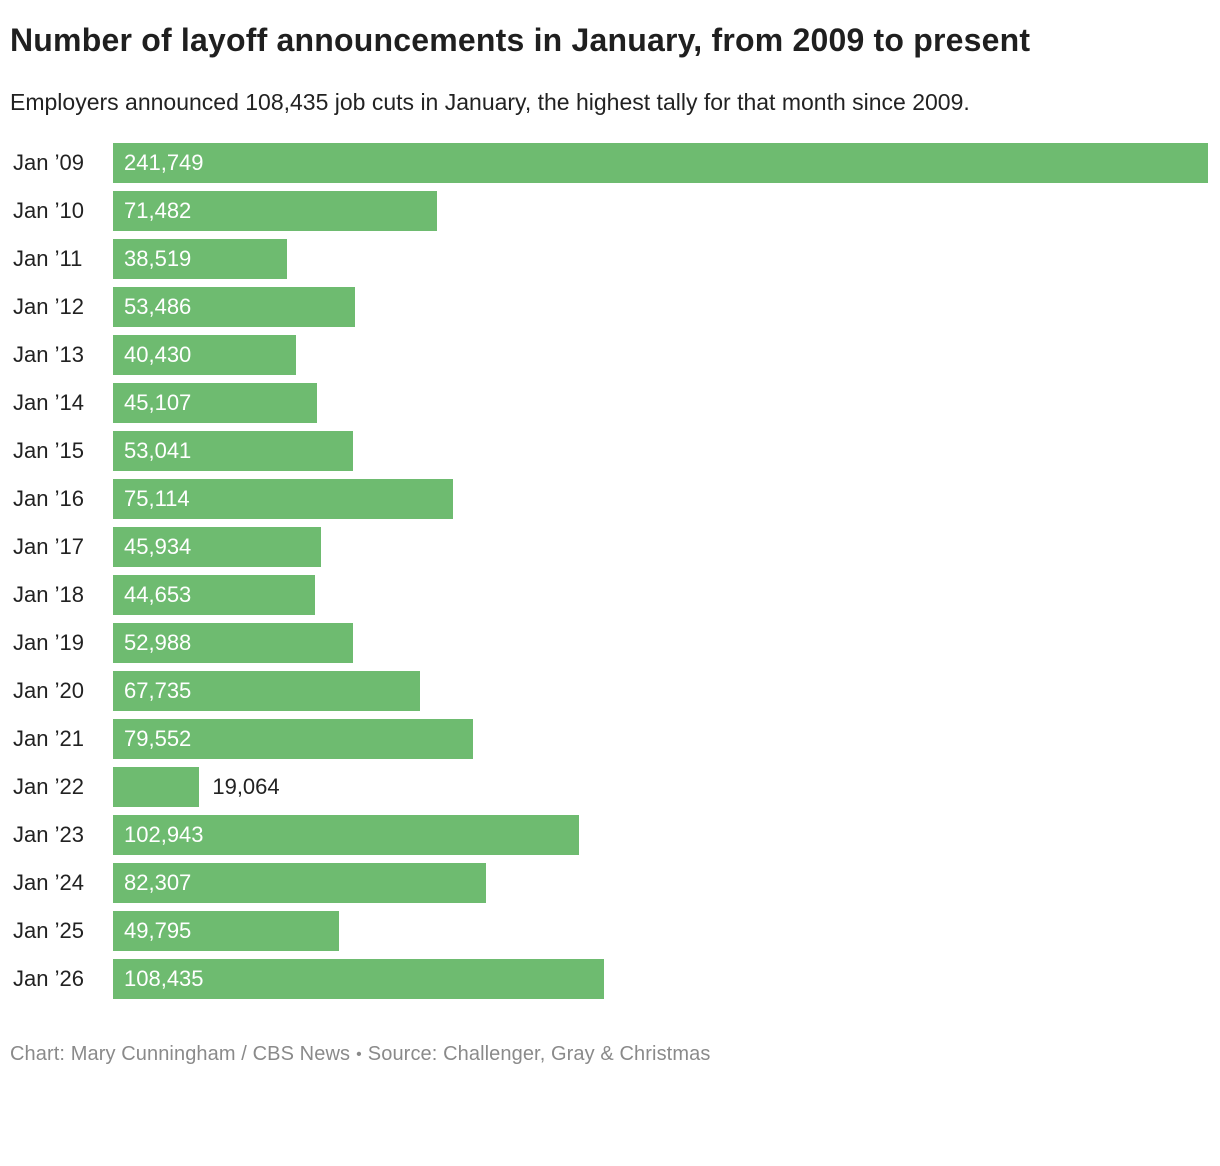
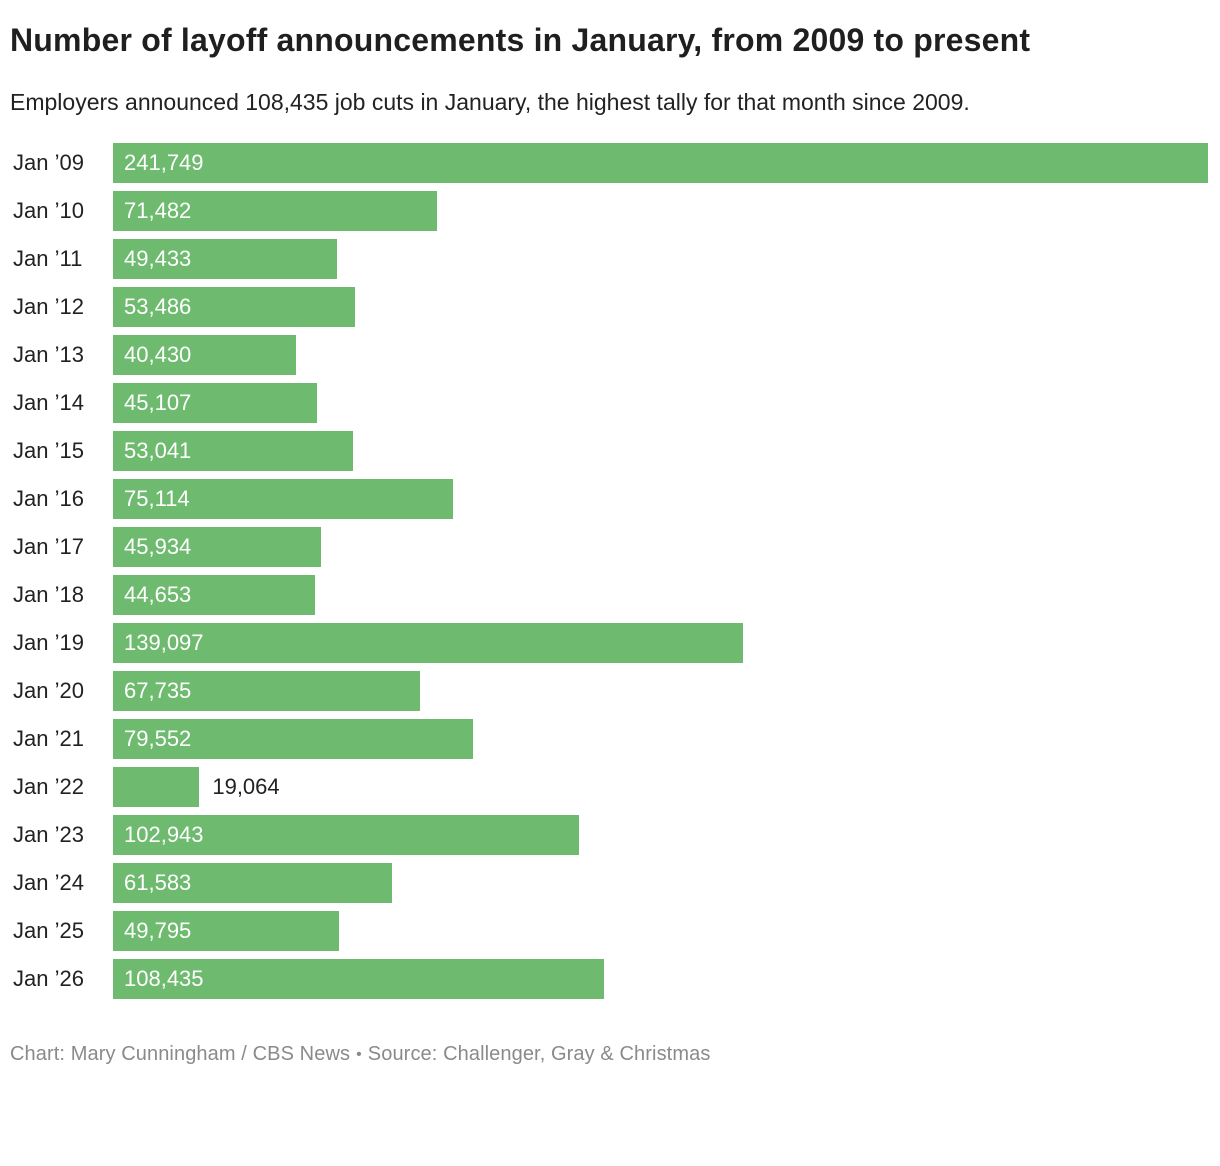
Jan ’11: 38,519 -> 49,433
Jan ’19: 52,988 -> 139,097
Jan ’24: 82,307 -> 61,583
